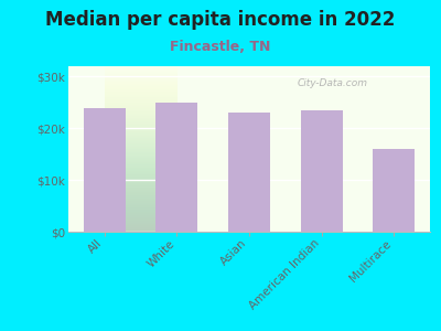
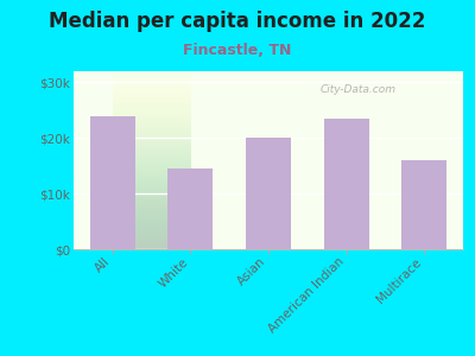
White: $25.0k -> $14.5k
Asian: $23.0k -> $20.0k
